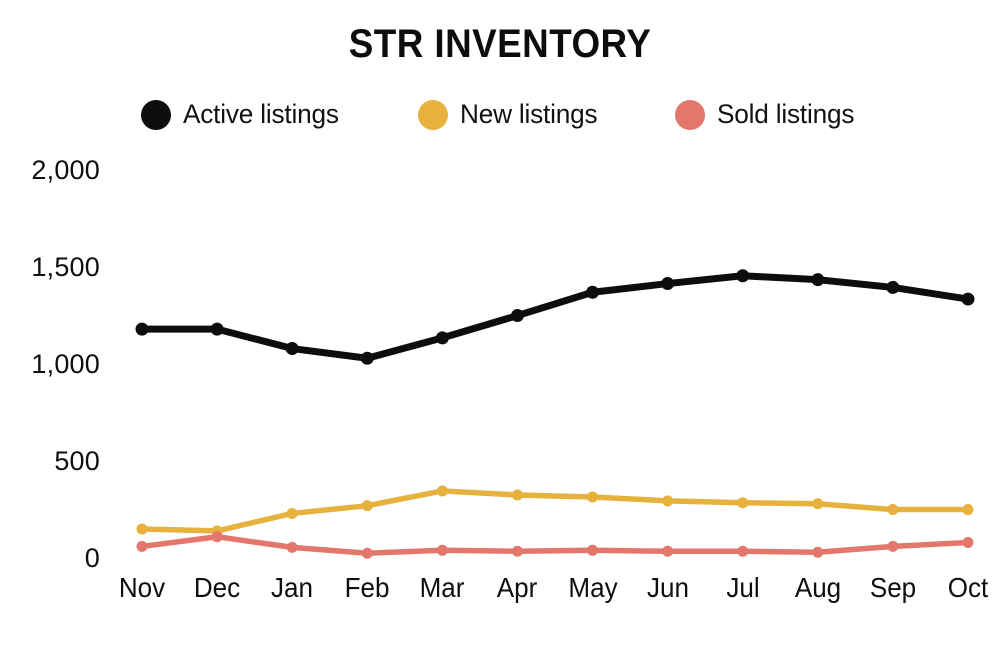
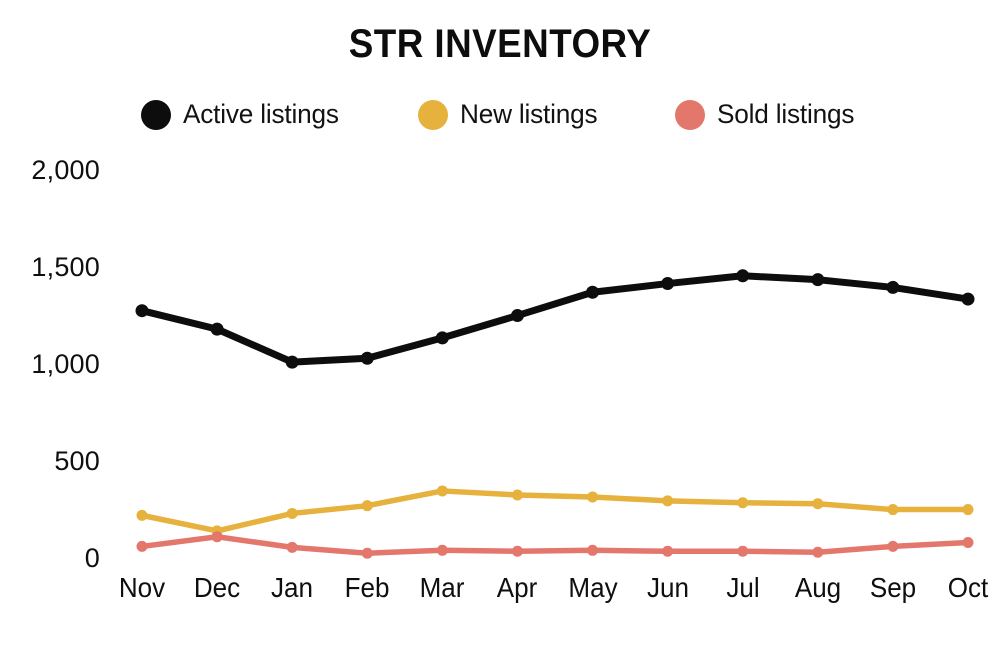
Active listings/Nov: 1190 -> 1280
New listings/Nov: 160 -> 230
Active listings/Jan: 1090 -> 1020
